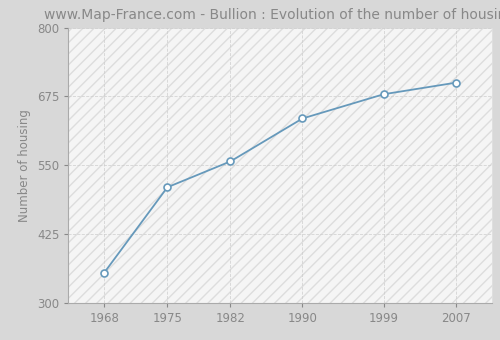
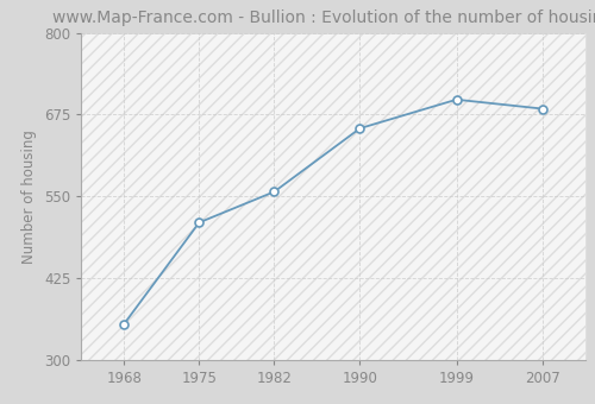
1990: 635 -> 654
1999: 679 -> 698
2007: 700 -> 684
